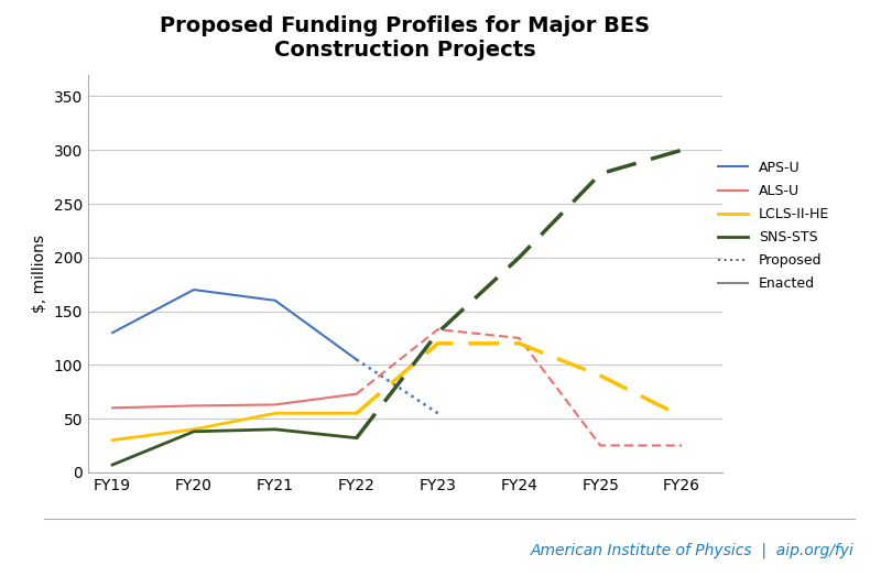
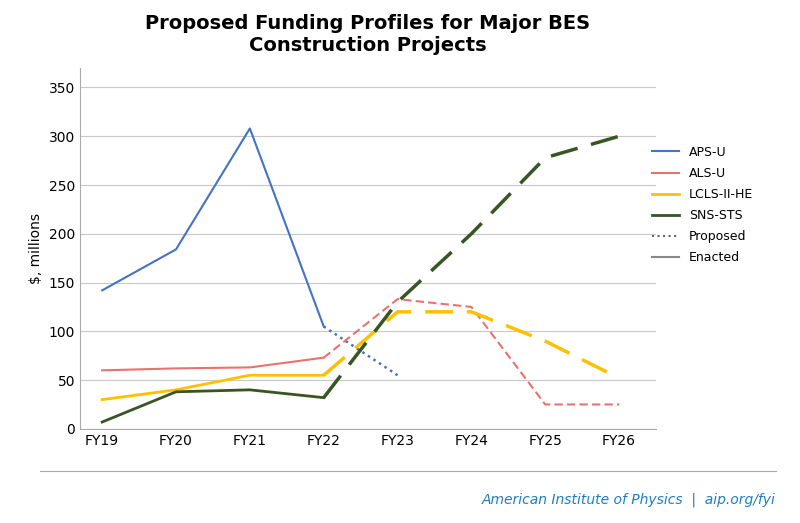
APS-U/FY19: 130 -> 142
APS-U/FY20: 170 -> 184
APS-U/FY21: 160 -> 308
